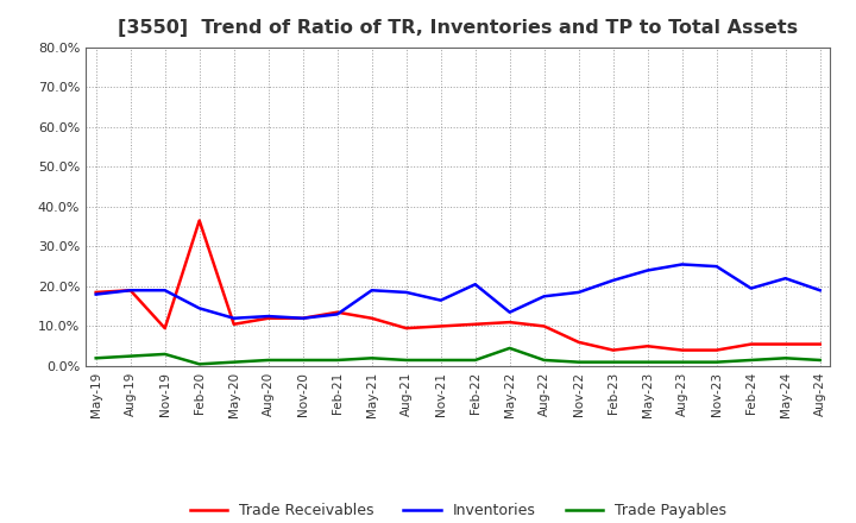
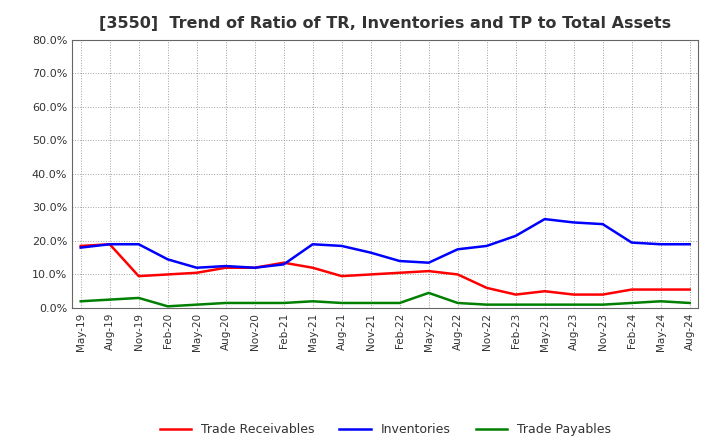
Trade Receivables/Feb-20: 36.5% -> 10.0%
Inventories/Feb-22: 20.5% -> 14.0%
Inventories/May-23: 24.0% -> 26.5%
Inventories/May-24: 22.0% -> 19.0%
